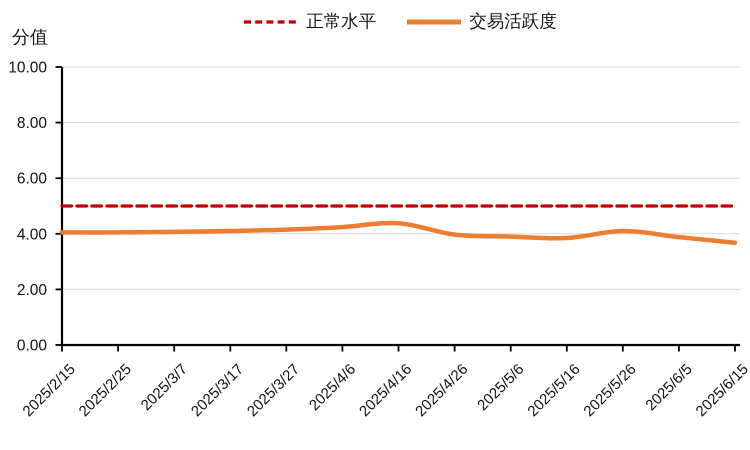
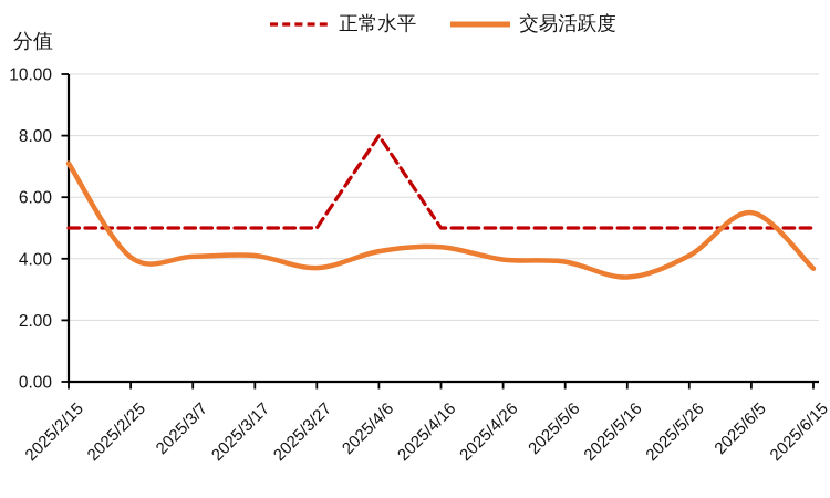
交易活跃度/2025/2/15: 4.0 -> 7.1
交易活跃度/2025/3/27: 4.2 -> 3.7
正常水平/2025/4/6: 5 -> 8
交易活跃度/2025/5/16: 3.9 -> 3.4
交易活跃度/2025/6/5: 3.9 -> 5.5
